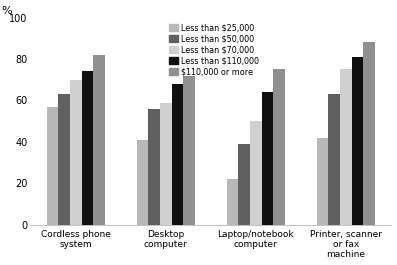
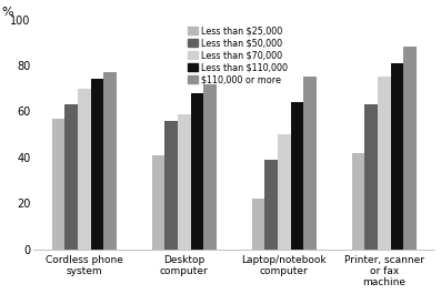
$110,000 or more/Cordless phone system: 82 -> 77
